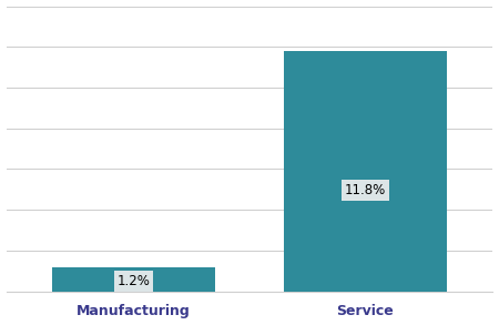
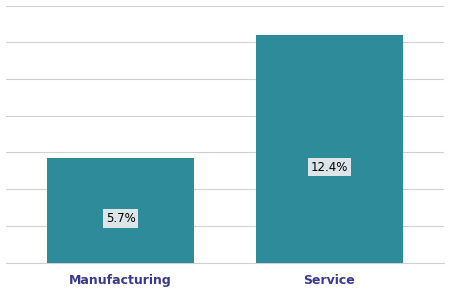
Manufacturing: 1.2% -> 5.7%
Service: 11.8% -> 12.4%
